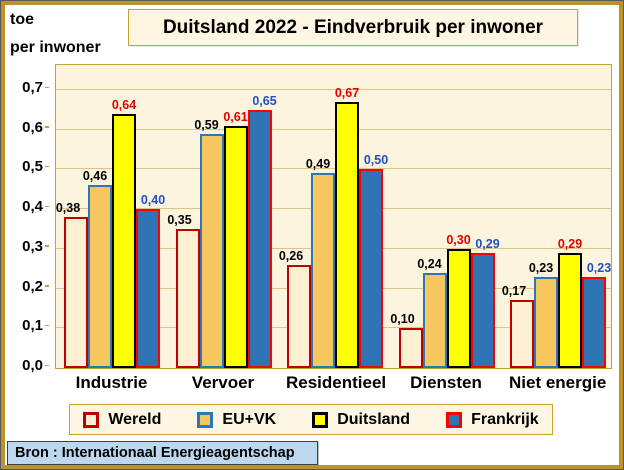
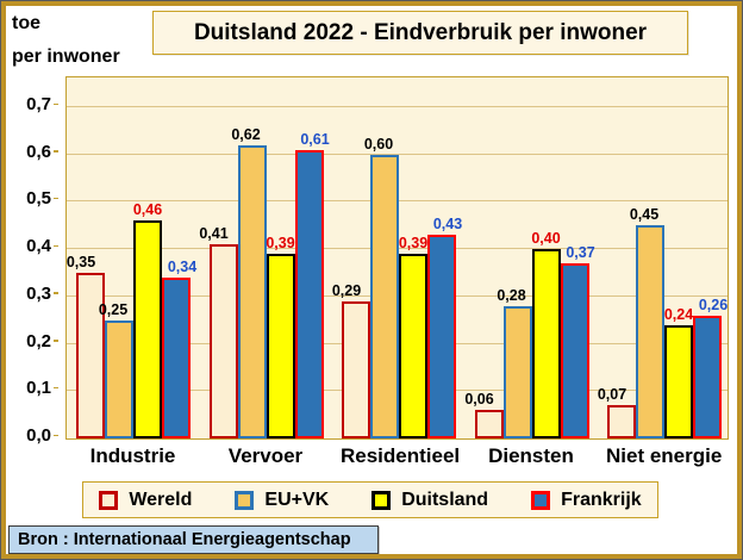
Wereld/Industrie: 0,38 -> 0,35
EU+VK/Industrie: 0,46 -> 0,25
Duitsland/Industrie: 0,64 -> 0,46
Frankrijk/Industrie: 0,40 -> 0,34
Wereld/Vervoer: 0,35 -> 0,41
EU+VK/Vervoer: 0,59 -> 0,62
Duitsland/Vervoer: 0,61 -> 0,39
Frankrijk/Vervoer: 0,65 -> 0,61
Wereld/Residentieel: 0,26 -> 0,29
EU+VK/Residentieel: 0,49 -> 0,60
Duitsland/Residentieel: 0,67 -> 0,39
Frankrijk/Residentieel: 0,50 -> 0,43
Wereld/Diensten: 0,10 -> 0,06
EU+VK/Diensten: 0,24 -> 0,28
Duitsland/Diensten: 0,30 -> 0,40
Frankrijk/Diensten: 0,29 -> 0,37
Wereld/Niet energie: 0,17 -> 0,07
EU+VK/Niet energie: 0,23 -> 0,45
Duitsland/Niet energie: 0,29 -> 0,24
Frankrijk/Niet energie: 0,23 -> 0,26
